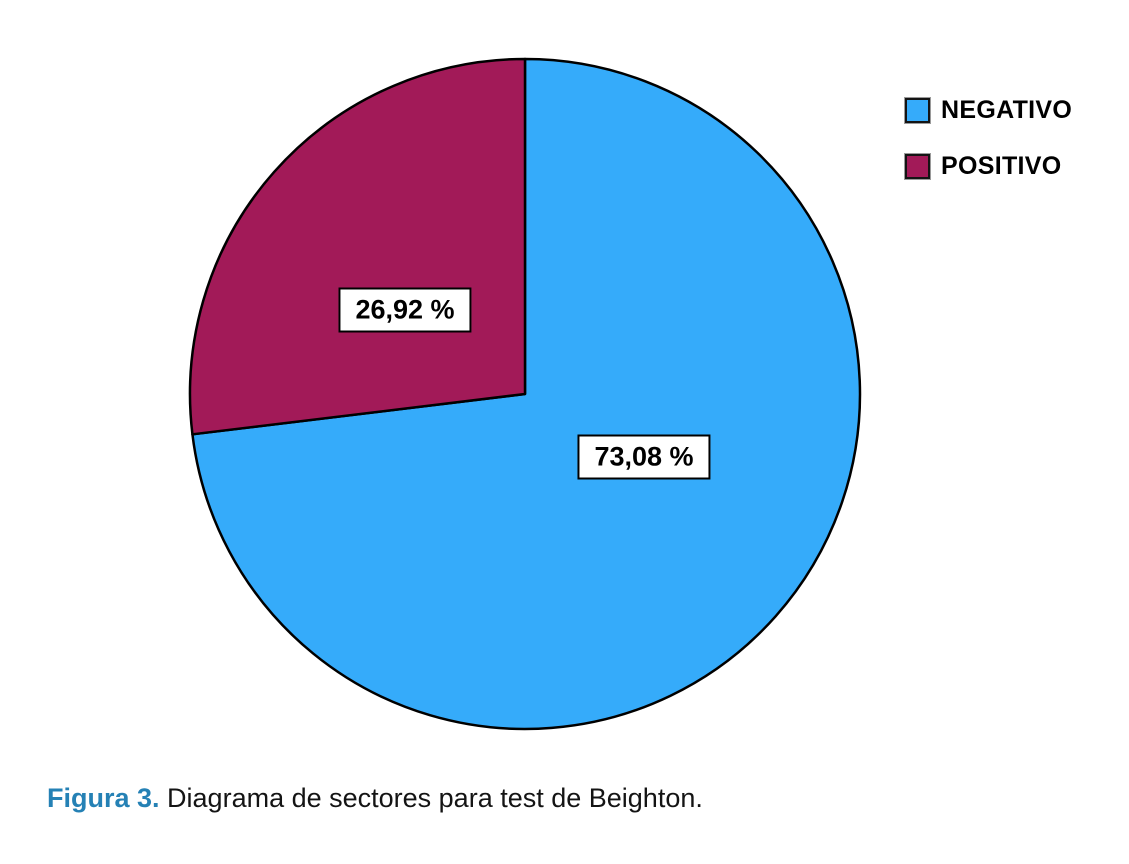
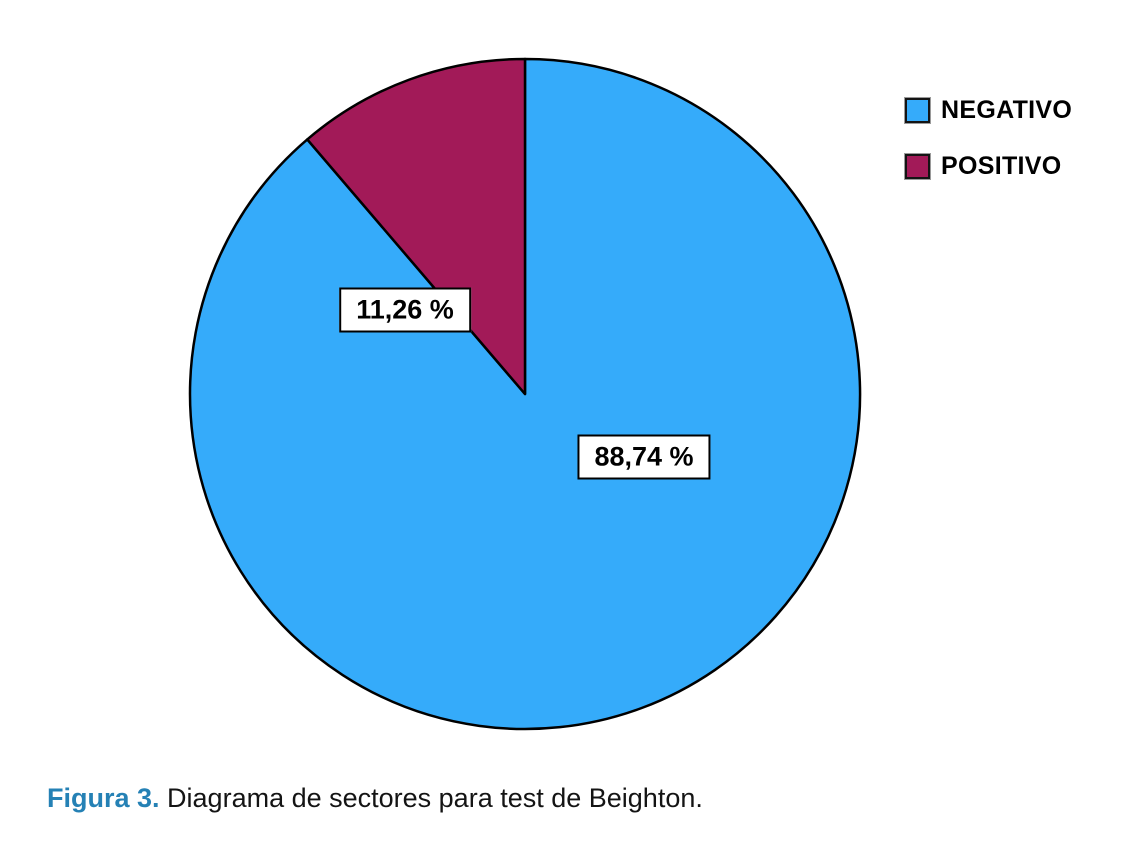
NEGATIVO: 73,08 -> 88,74
POSITIVO: 26,92 -> 11,26
